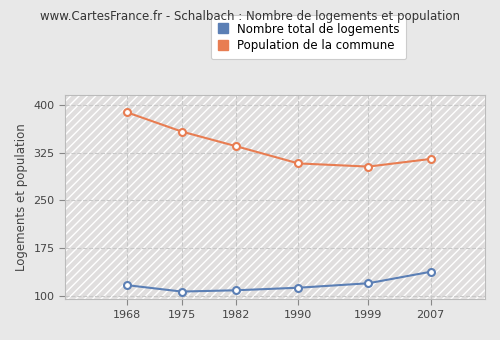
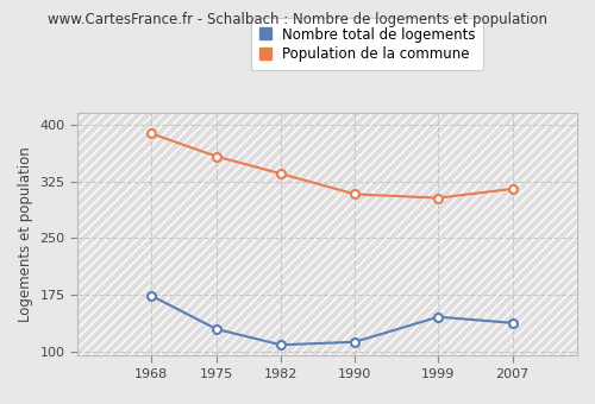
Nombre total de logements/1968: 117 -> 174
Nombre total de logements/1975: 107 -> 130
Nombre total de logements/1999: 120 -> 146
